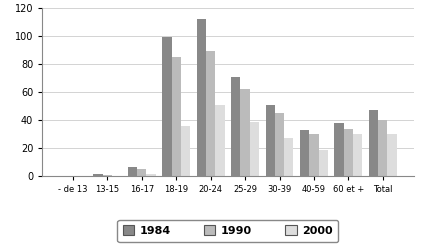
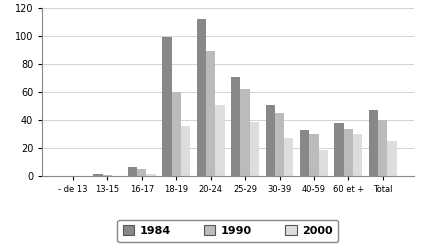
1990/18-19: 85 -> 60
2000/Total: 30 -> 25
